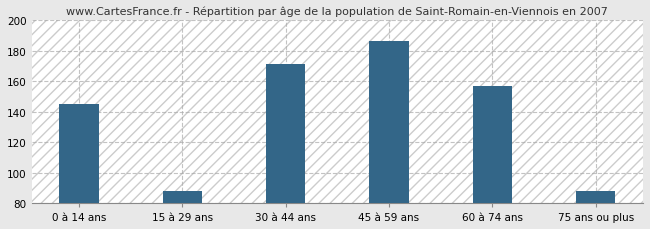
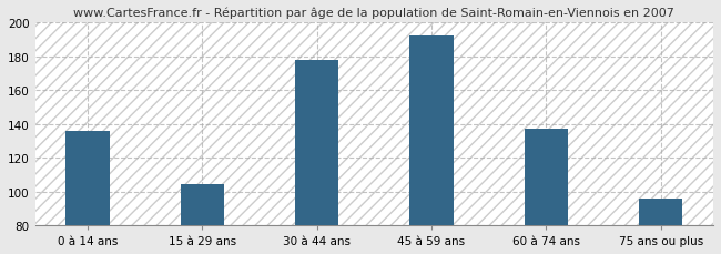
0 à 14 ans: 145 -> 136
15 à 29 ans: 88 -> 104
30 à 44 ans: 171 -> 178
45 à 59 ans: 186 -> 192
60 à 74 ans: 157 -> 137
75 ans ou plus: 88 -> 96
